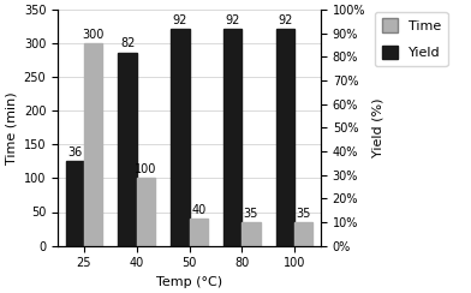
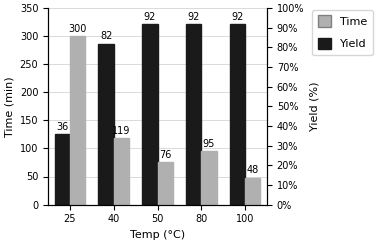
Time/40: 100 -> 119
Time/50: 40 -> 76
Time/80: 35 -> 95
Time/100: 35 -> 48
